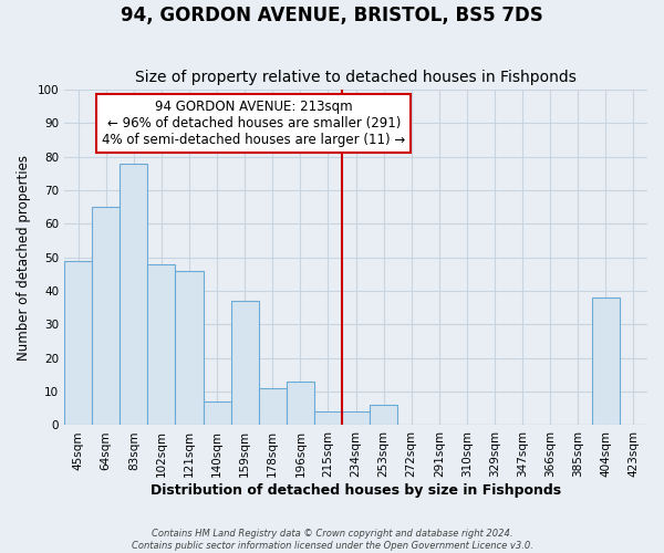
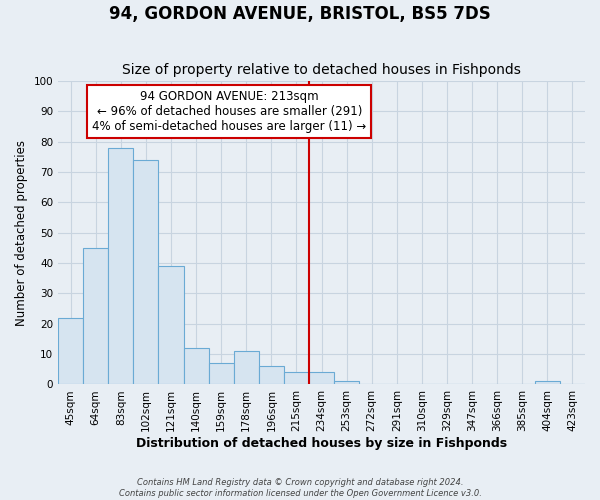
45sqm: 49 -> 22
64sqm: 65 -> 45
102sqm: 48 -> 74
121sqm: 46 -> 39
140sqm: 7 -> 12
159sqm: 37 -> 7
196sqm: 13 -> 6
253sqm: 6 -> 1
404sqm: 38 -> 1
